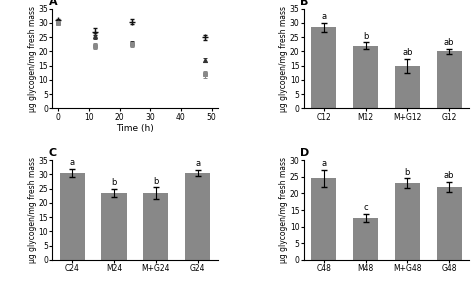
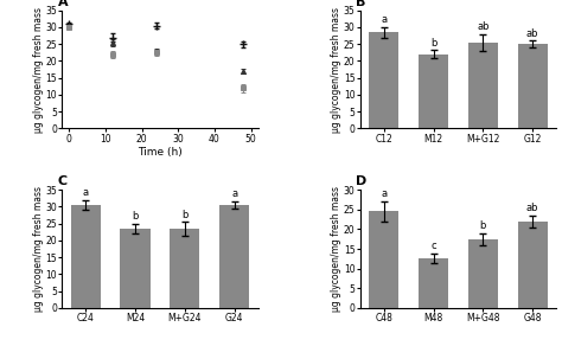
M+G12: 15.0 -> 25.5
G12: 20.0 -> 25.0
M+G48: 23.0 -> 17.5
